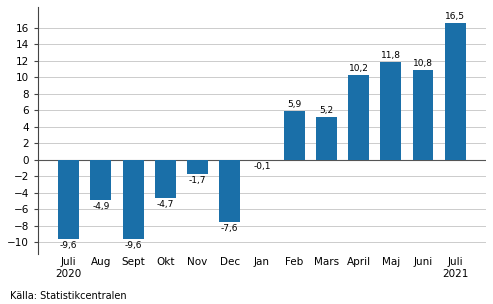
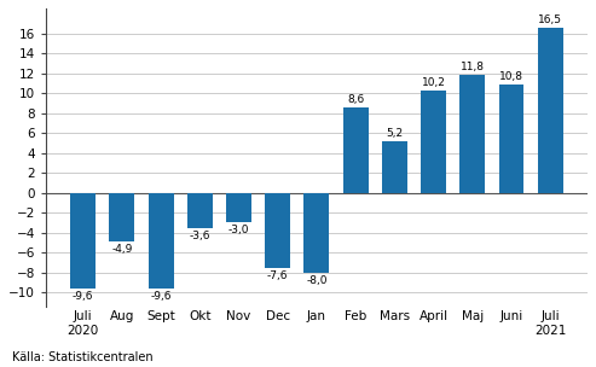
Okt: -4,7 -> -3,6
Nov: -1,7 -> -3,0
Jan: -0,1 -> -8,0
Feb: 5,9 -> 8,6
